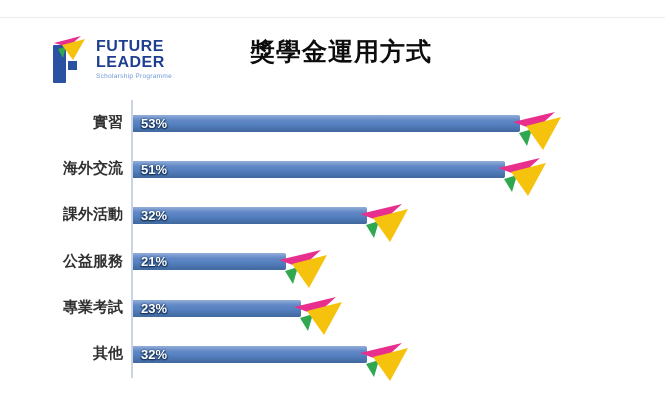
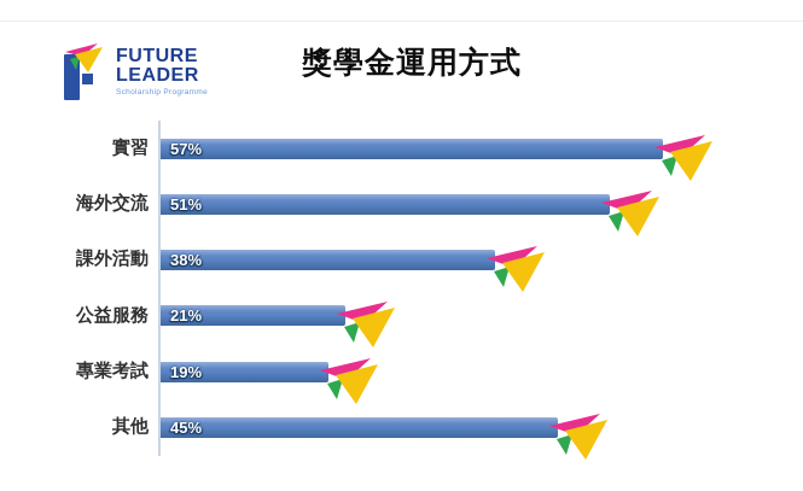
實習: 53% -> 57%
課外活動: 32% -> 38%
專業考試: 23% -> 19%
其他: 32% -> 45%
